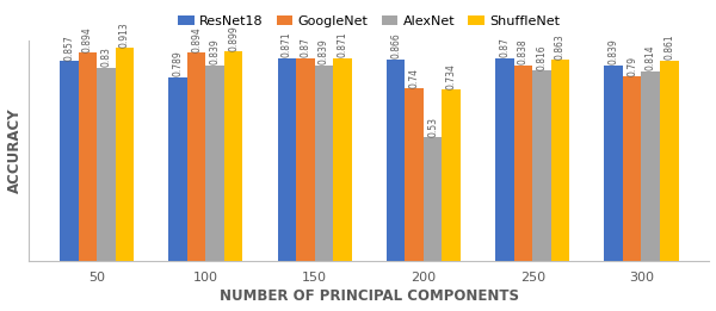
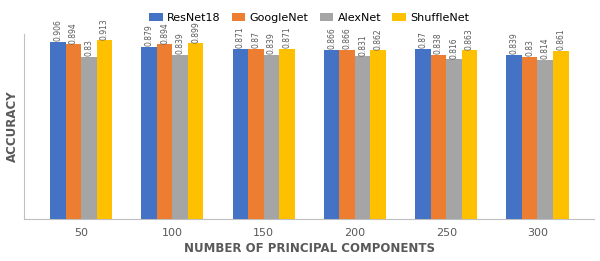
ResNet18/50: 0.857 -> 0.906
ResNet18/100: 0.789 -> 0.879
GoogleNet/200: 0.74 -> 0.866
AlexNet/200: 0.53 -> 0.831
ShuffleNet/200: 0.734 -> 0.862
GoogleNet/300: 0.79 -> 0.83
